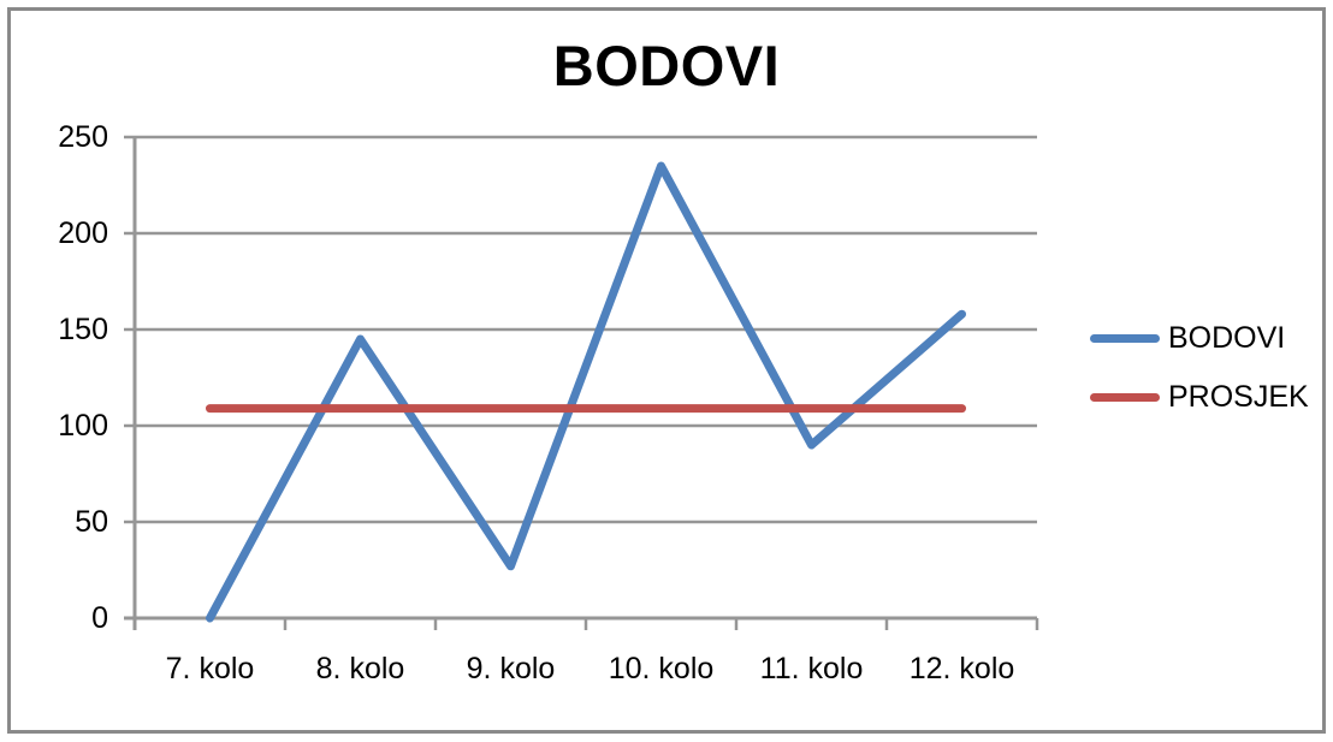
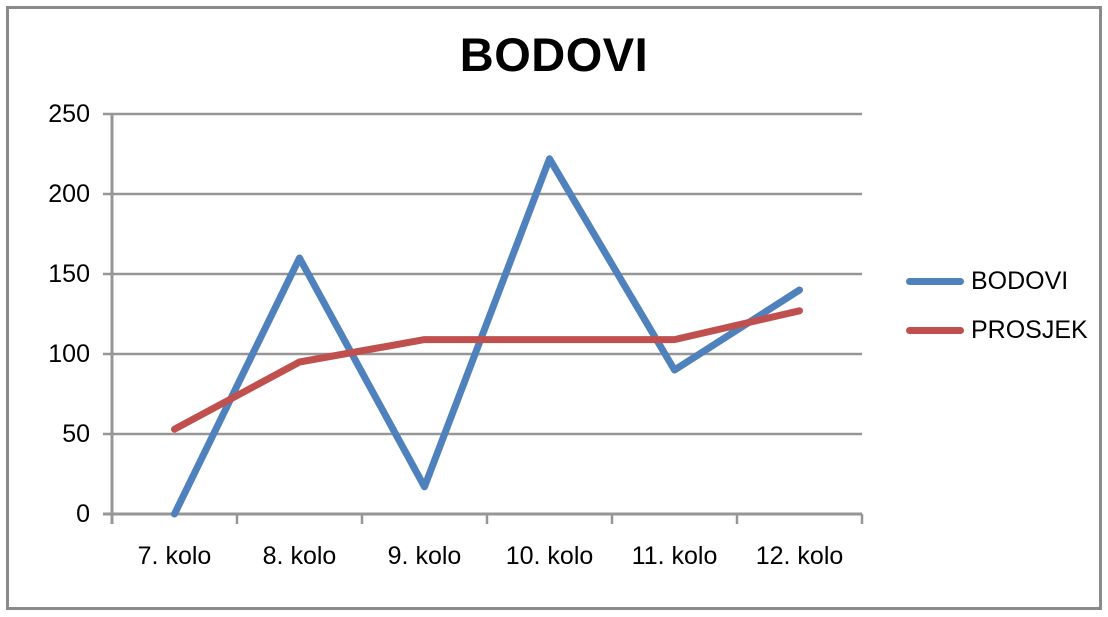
PROSJEK/7. kolo: 109 -> 53
BODOVI/8. kolo: 145 -> 160
PROSJEK/8. kolo: 109 -> 95
BODOVI/9. kolo: 27 -> 17
BODOVI/10. kolo: 235 -> 222
BODOVI/12. kolo: 158 -> 140
PROSJEK/12. kolo: 109 -> 127
